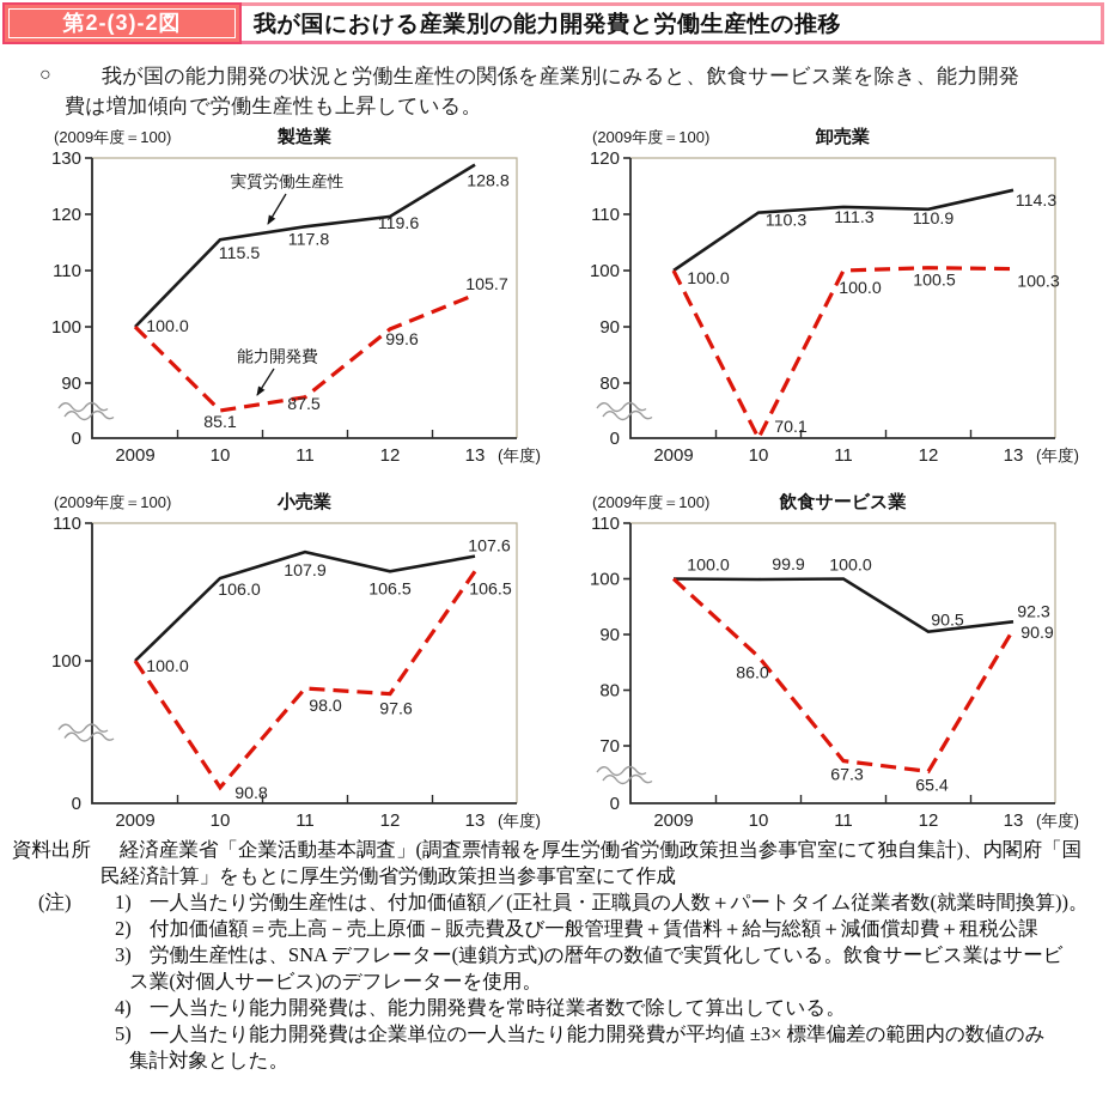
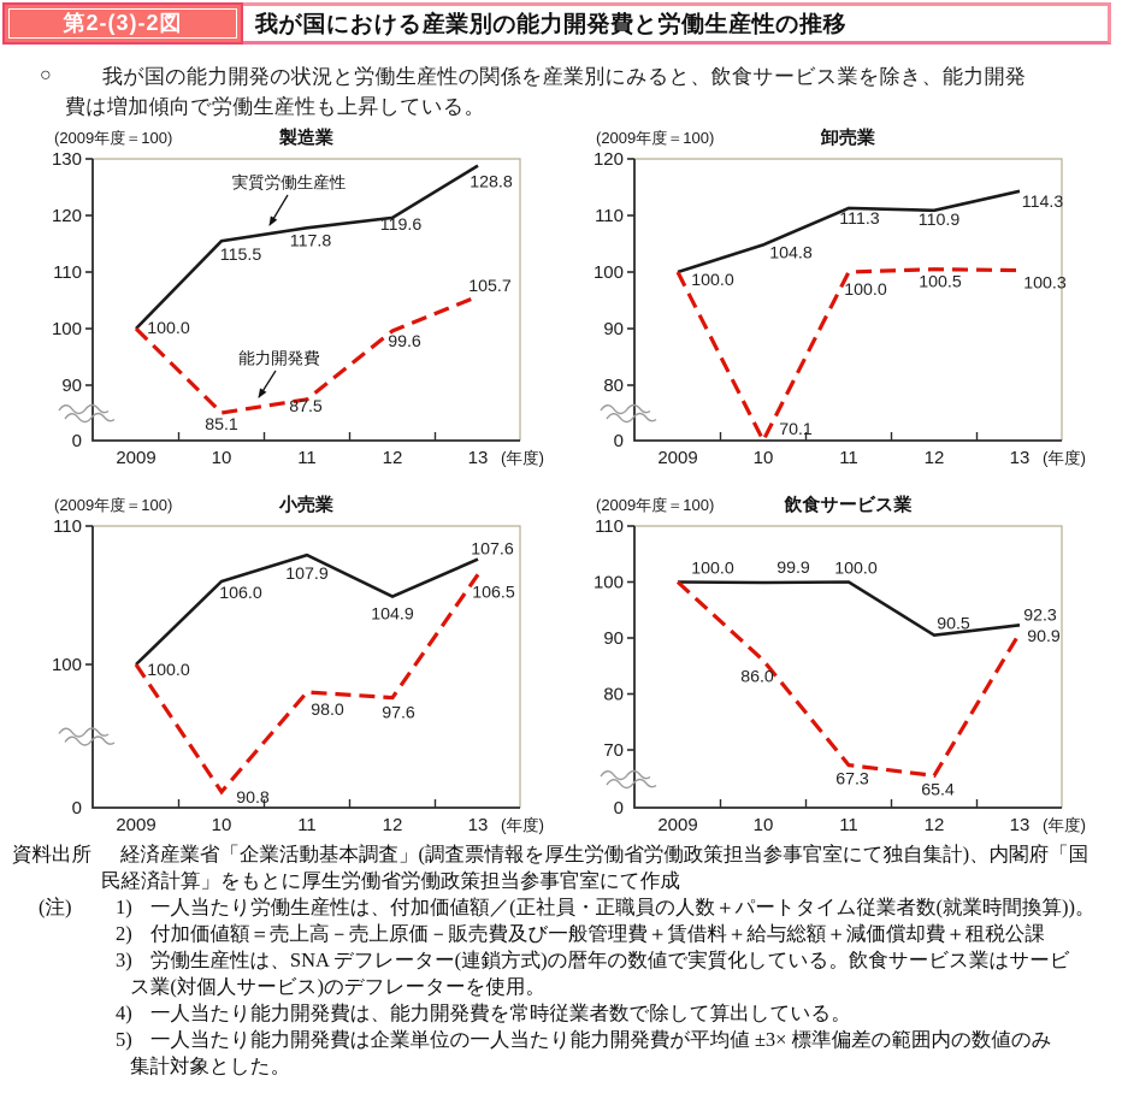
卸売業/実質労働生産性/10: 110.3 -> 104.8
小売業/実質労働生産性/12: 106.5 -> 104.9
